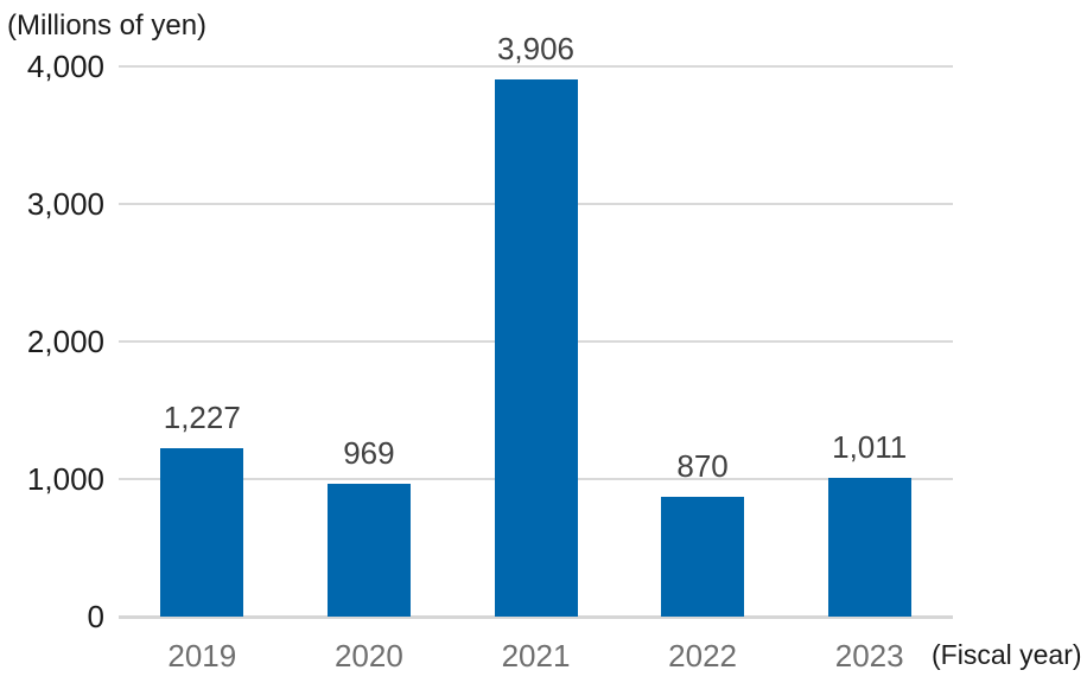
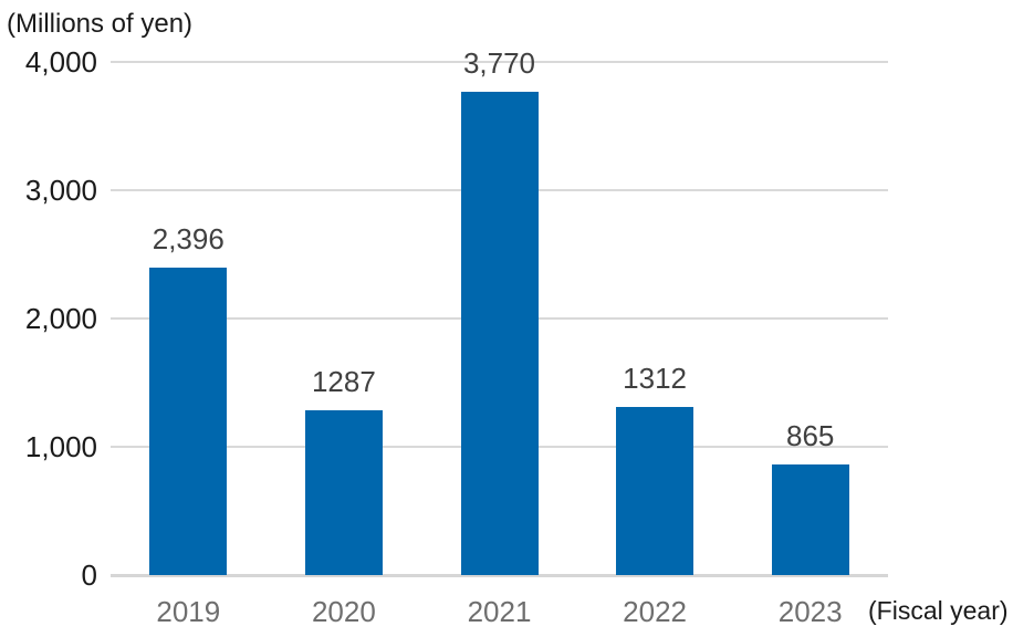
2019: 1,227 -> 2,396
2020: 969 -> 1287
2021: 3,906 -> 3,770
2022: 870 -> 1312
2023: 1,011 -> 865
